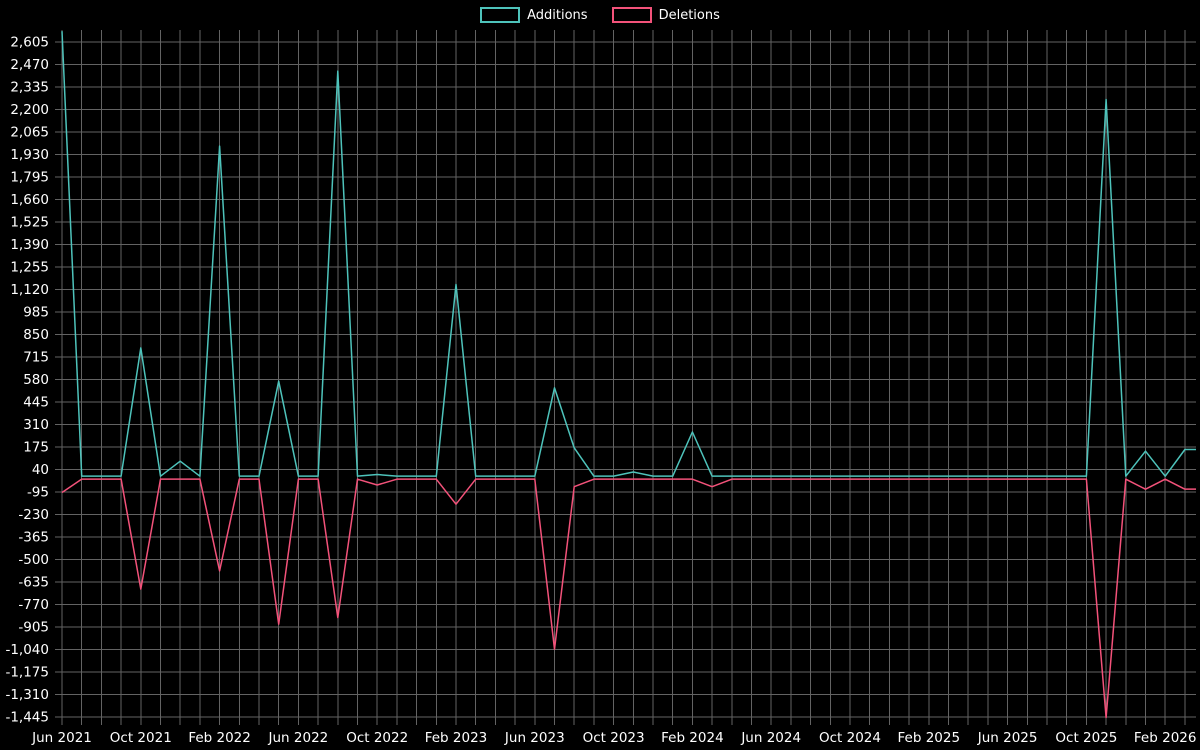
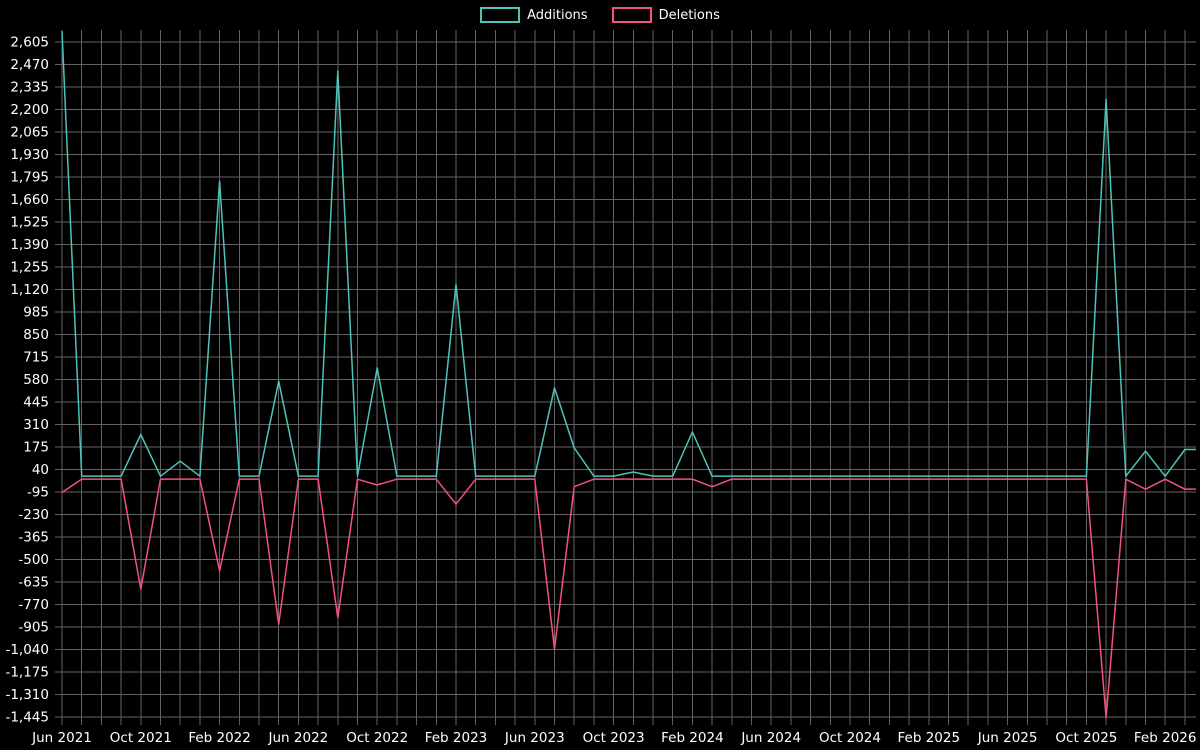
Additions/Oct 2021: 770 -> 250
Additions/Feb 2022: 1980 -> 1770
Additions/Oct 2022: 10 -> 650
